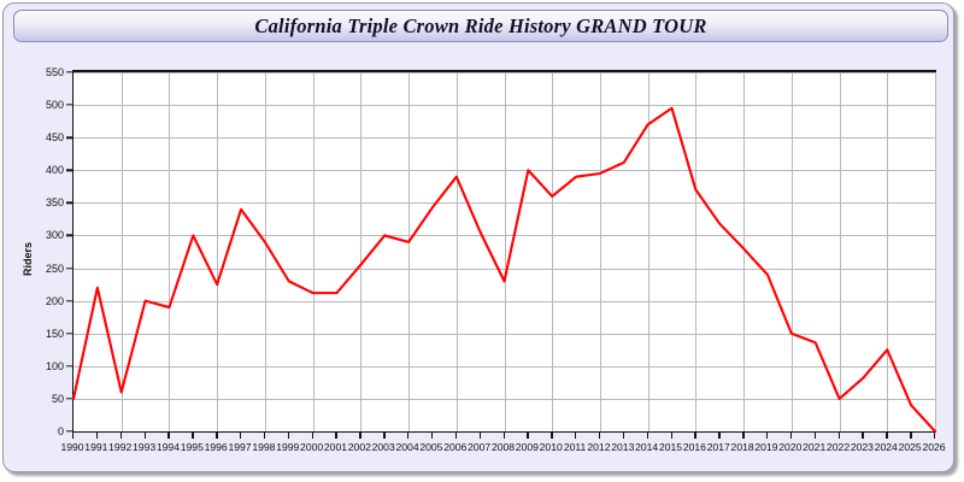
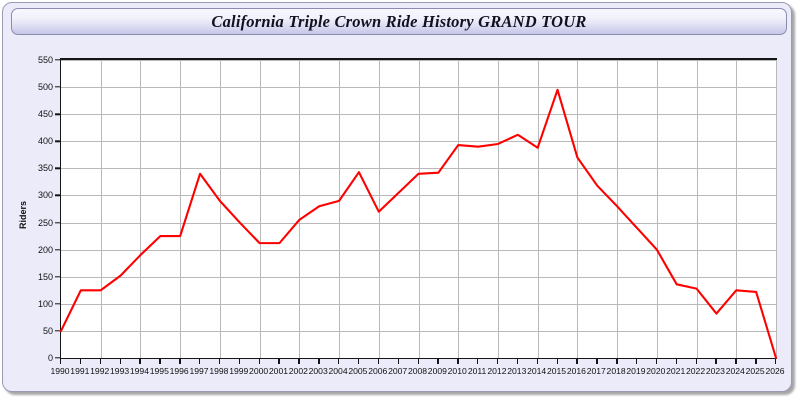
1991: 220 -> 120
1992: 60 -> 120
1993: 200 -> 150
1995: 300 -> 220
1999: 230 -> 250
2003: 300 -> 280
2006: 390 -> 270
2008: 230 -> 340
2009: 400 -> 340
2010: 360 -> 390
2014: 470 -> 390
2020: 150 -> 200
2022: 50 -> 130
2025: 40 -> 120
